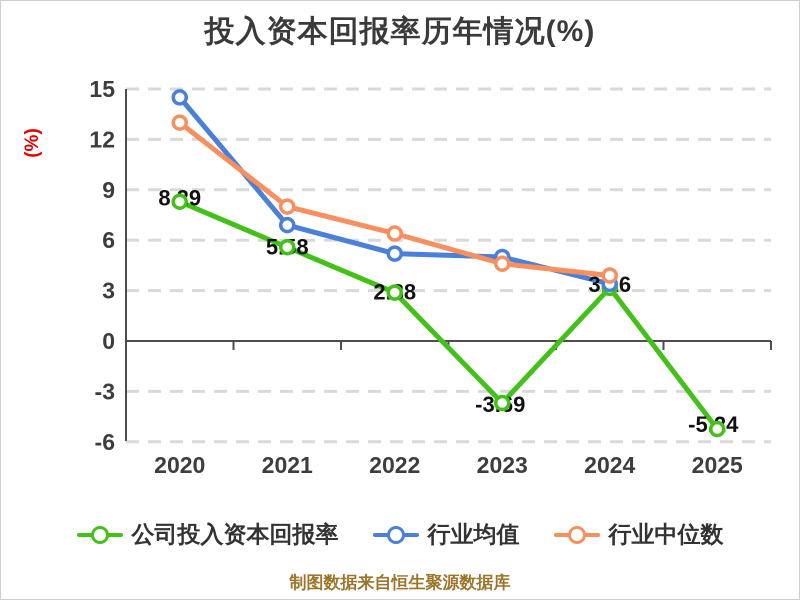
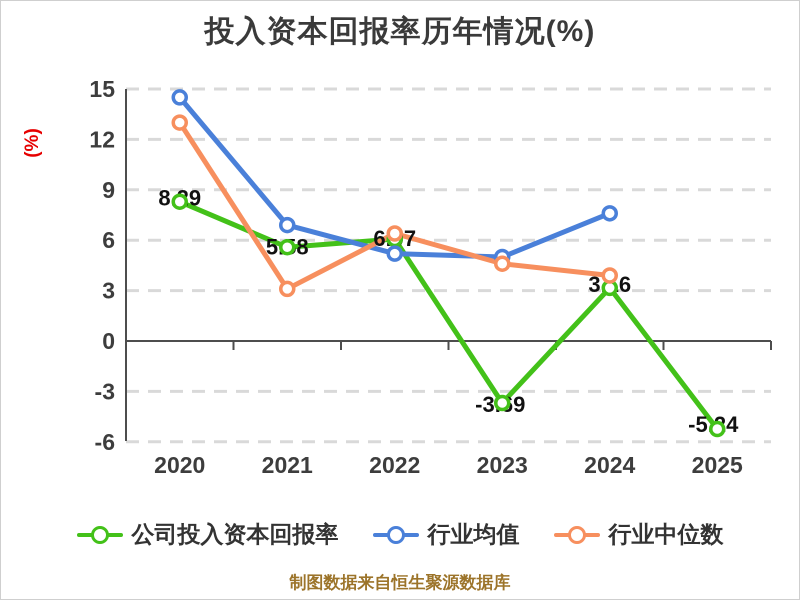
行业中位数/2021: 8.0 -> 3.1
公司投入资本回报率/2022: 2.88 -> 6.07
行业均值/2024: 3.4 -> 7.6
